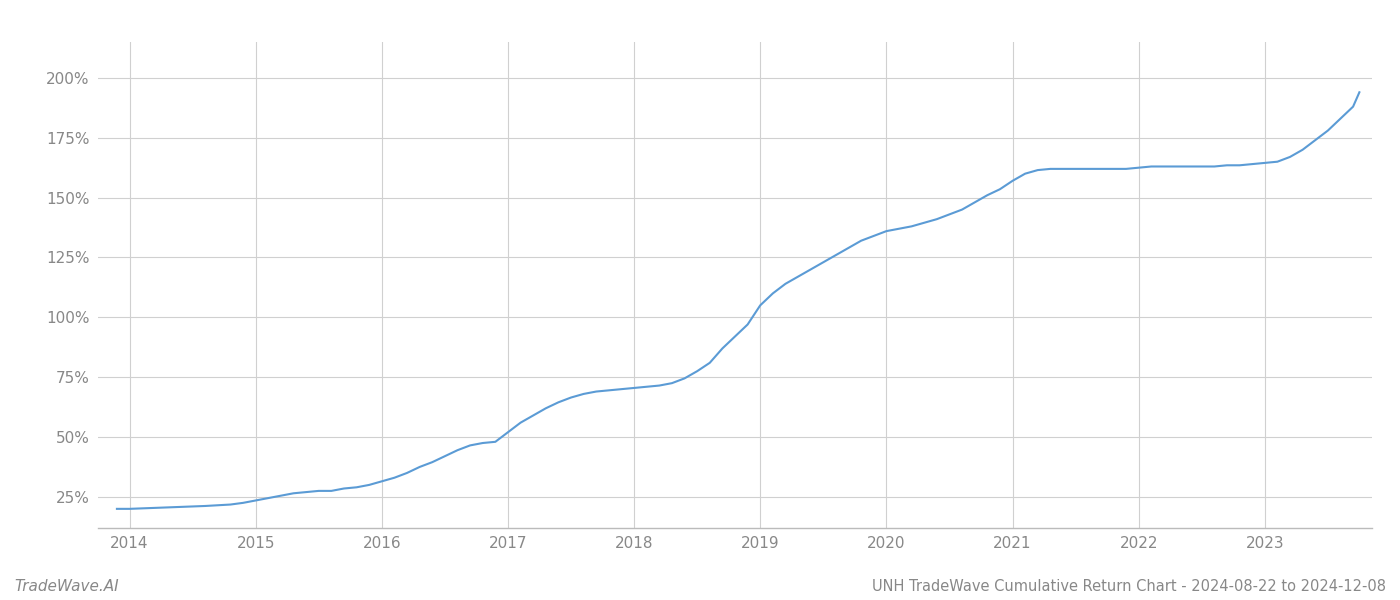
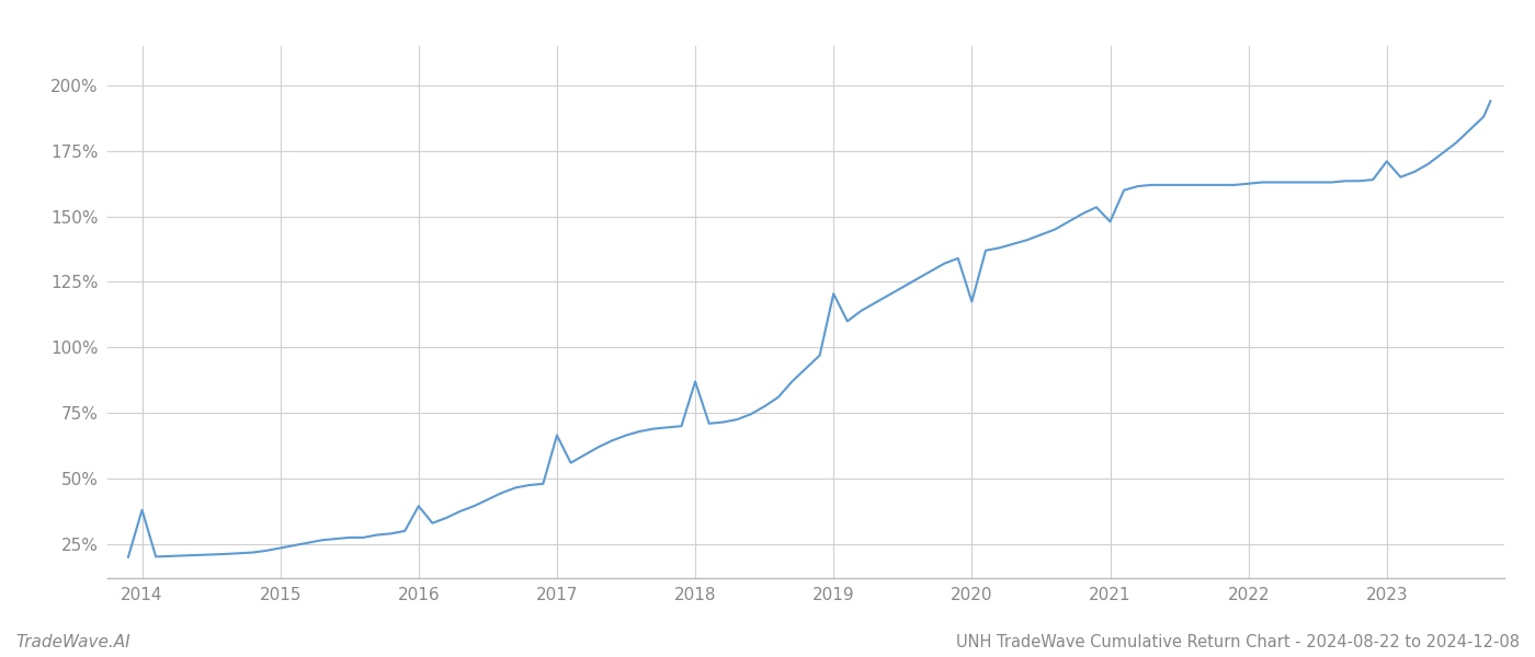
2014: 20.0% -> 38.0%
2016: 31.5% -> 39.5%
2017: 52.0% -> 66.5%
2018: 70.5% -> 87.0%
2019: 105.0% -> 120.5%
2020: 136.0% -> 117.5%
2021: 157.0% -> 148.0%
2023: 164.5% -> 171.0%
